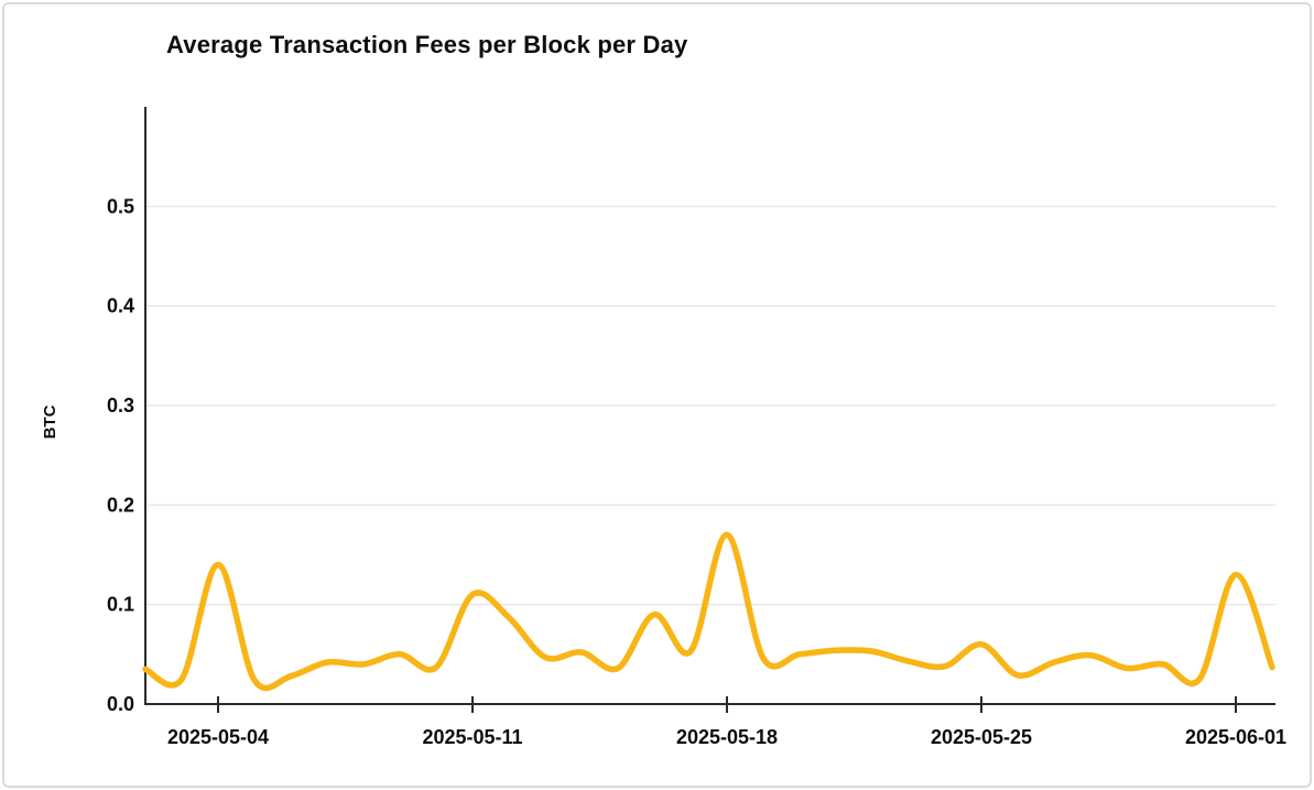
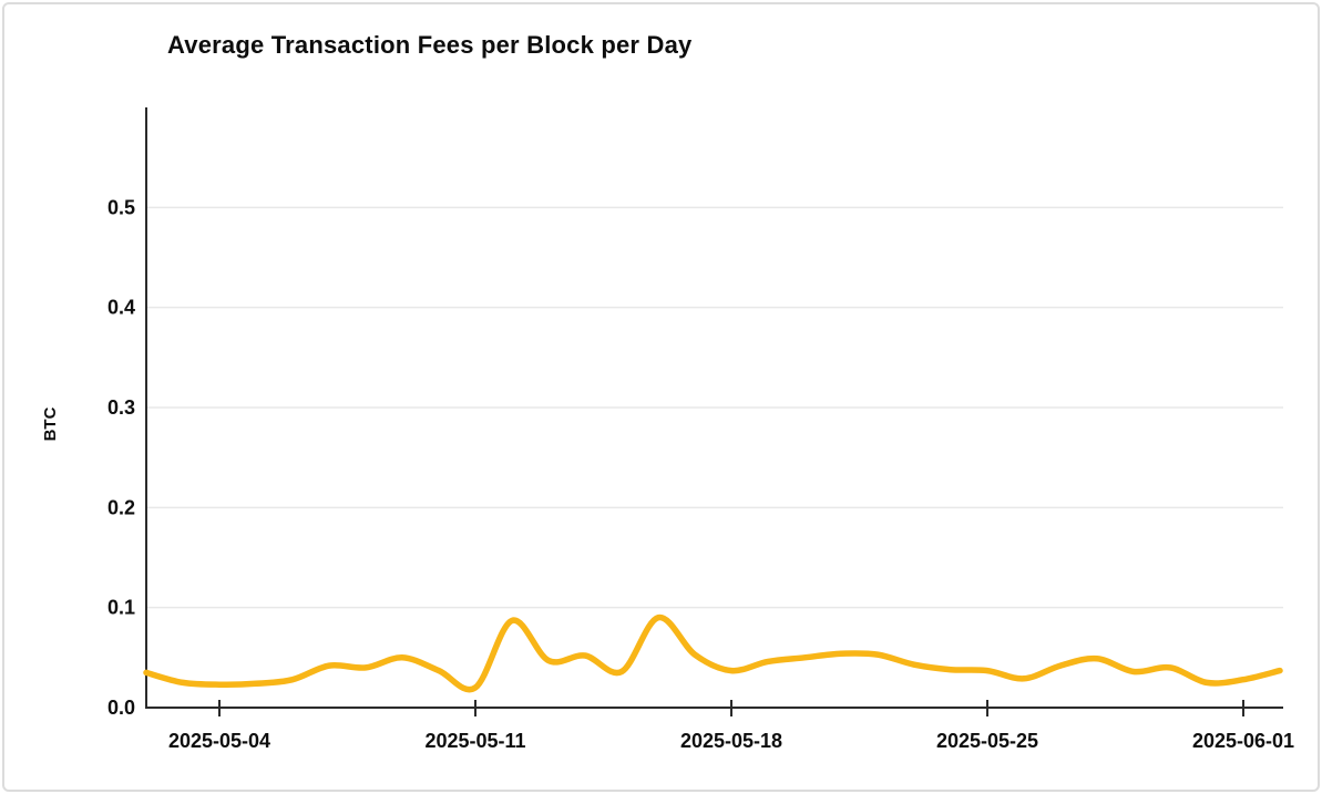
2025-05-04: 0.14 -> 0.02
2025-05-11: 0.11 -> 0.02
2025-05-18: 0.17 -> 0.04
2025-05-25: 0.06 -> 0.04
2025-06-01: 0.13 -> 0.03
